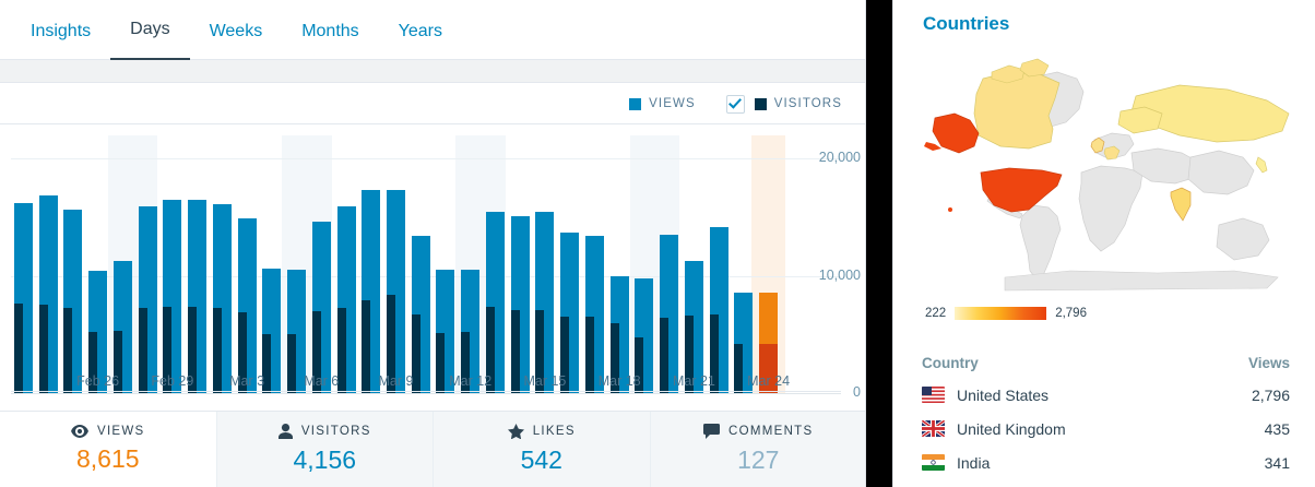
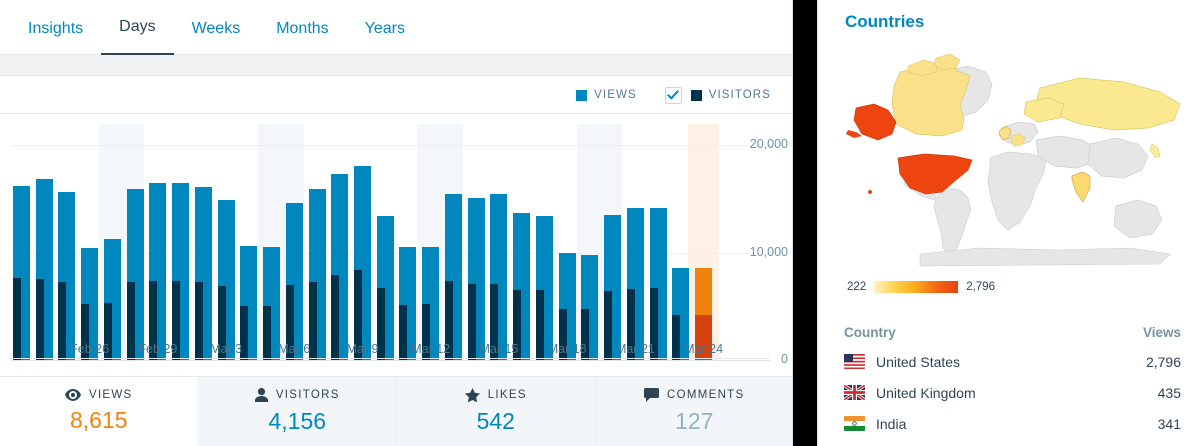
VIEWS/Mar 9: 17300 -> 18100
VISITORS/Mar 18: 6000 -> 4800
VIEWS/Mar 21: 11300 -> 14200
